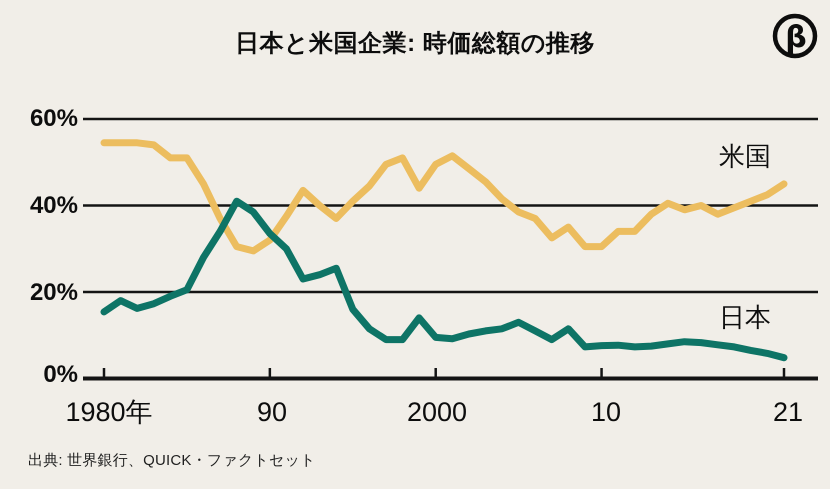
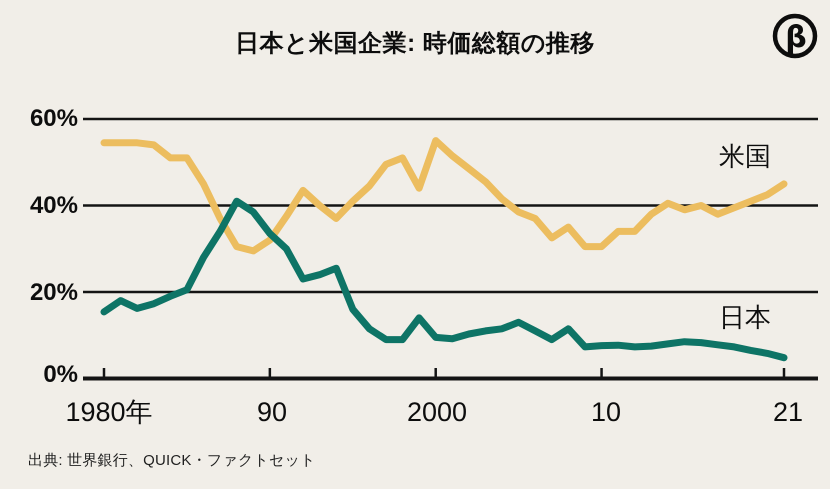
米国/2000: 50% -> 55%
